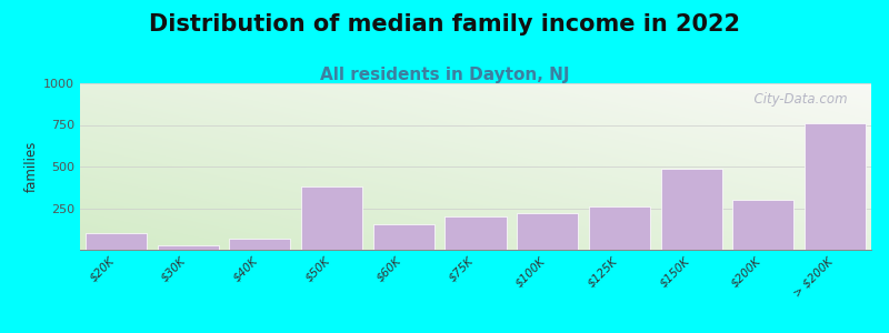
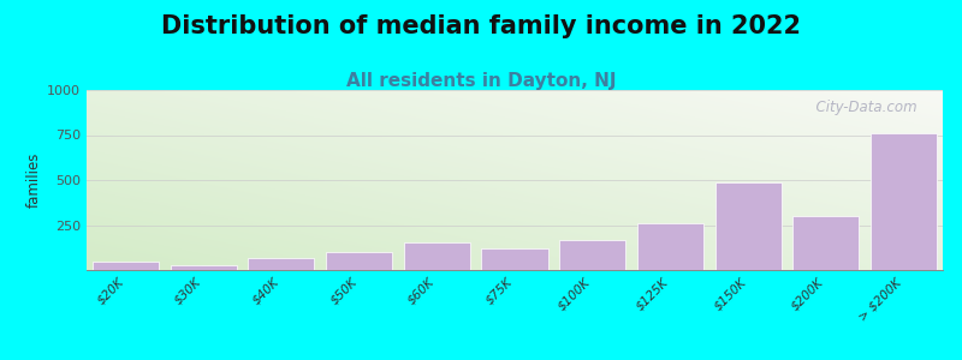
$20K: 100 -> 50
$50K: 380 -> 100
$75K: 200 -> 120
$100K: 220 -> 160
